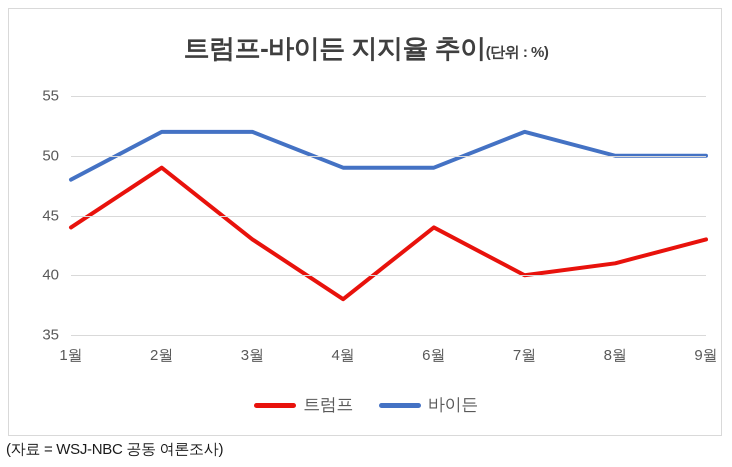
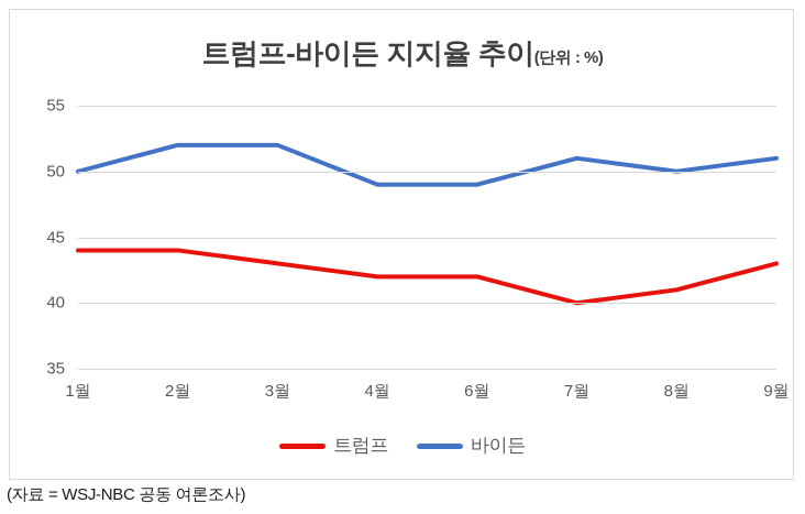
바이든/1월: 48 -> 50
트럼프/2월: 49 -> 44
트럼프/4월: 38 -> 42
트럼프/6월: 44 -> 42
바이든/7월: 52 -> 51
바이든/9월: 50 -> 51
